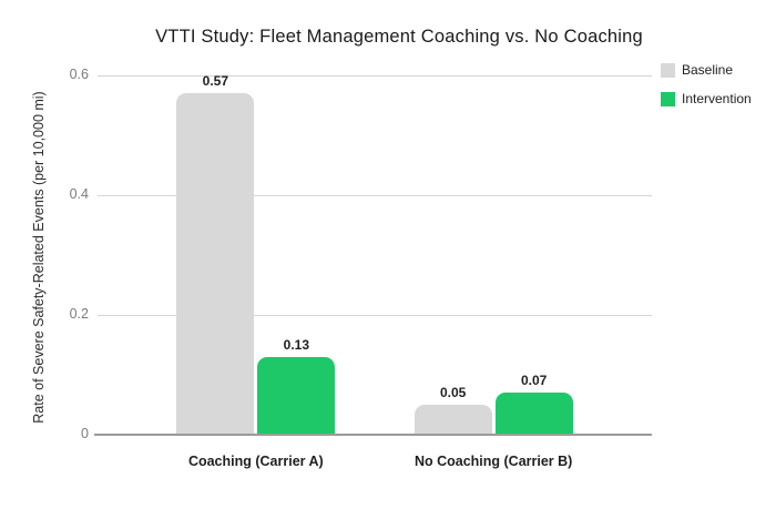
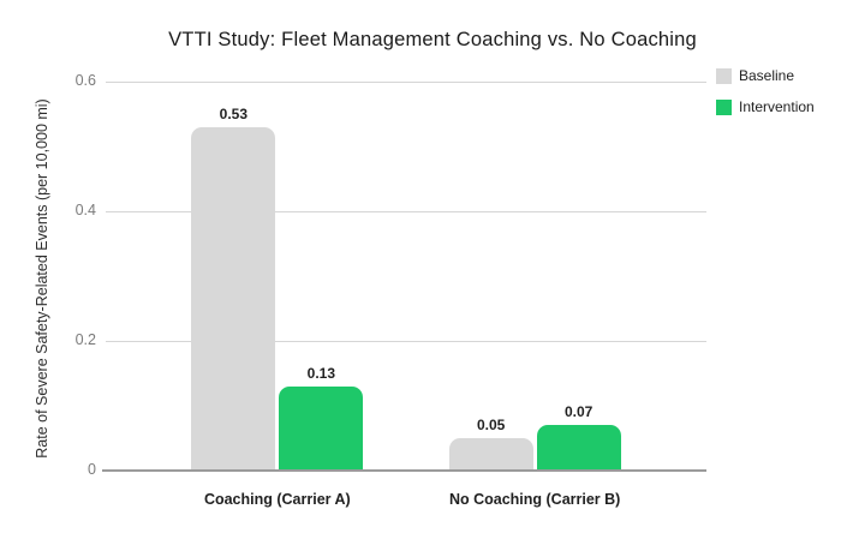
Baseline/Coaching (Carrier A): 0.57 -> 0.53
